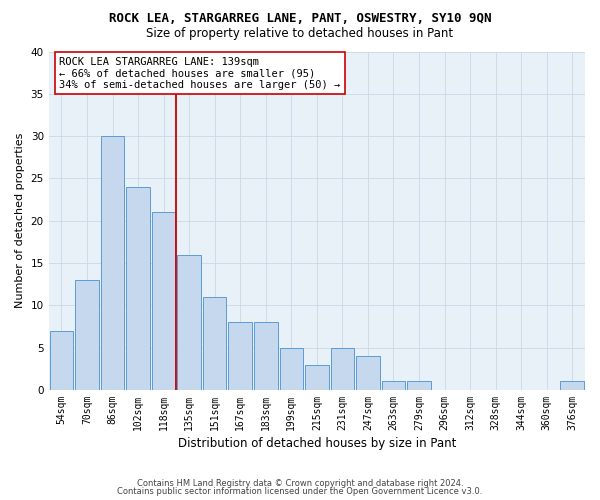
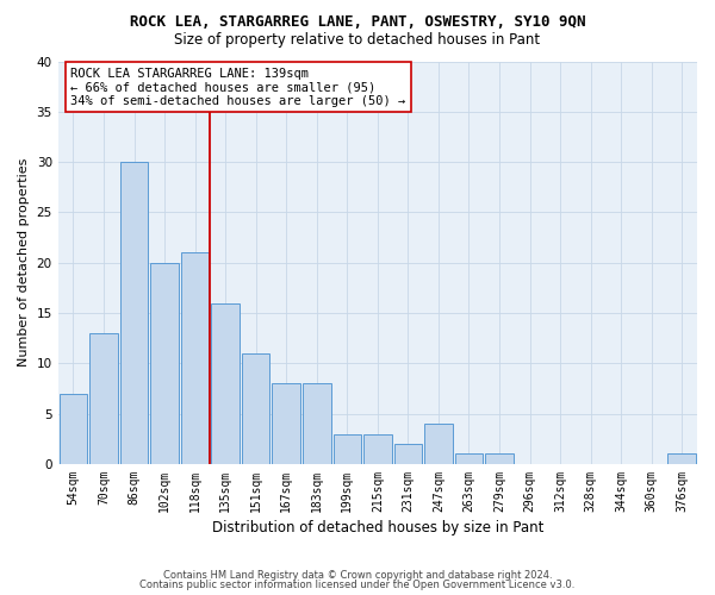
102sqm: 24 -> 20
199sqm: 5 -> 3
231sqm: 5 -> 2
